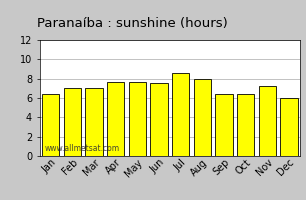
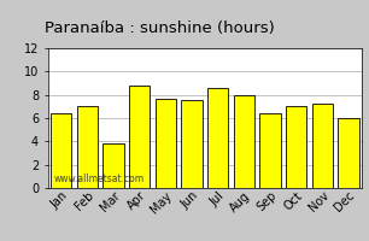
Mar: 7.0 -> 3.8
Apr: 7.7 -> 8.8
Oct: 6.4 -> 7.0
